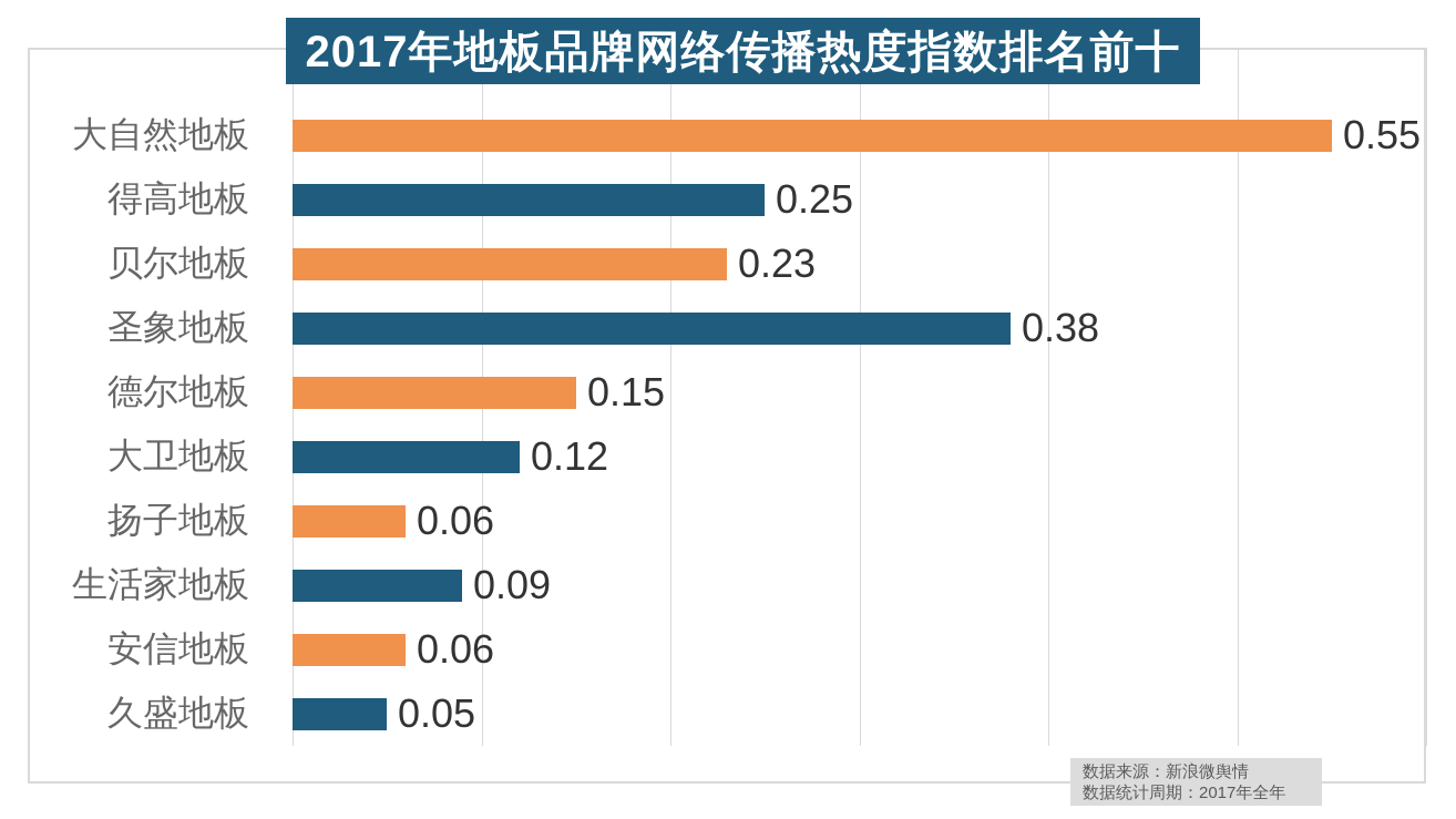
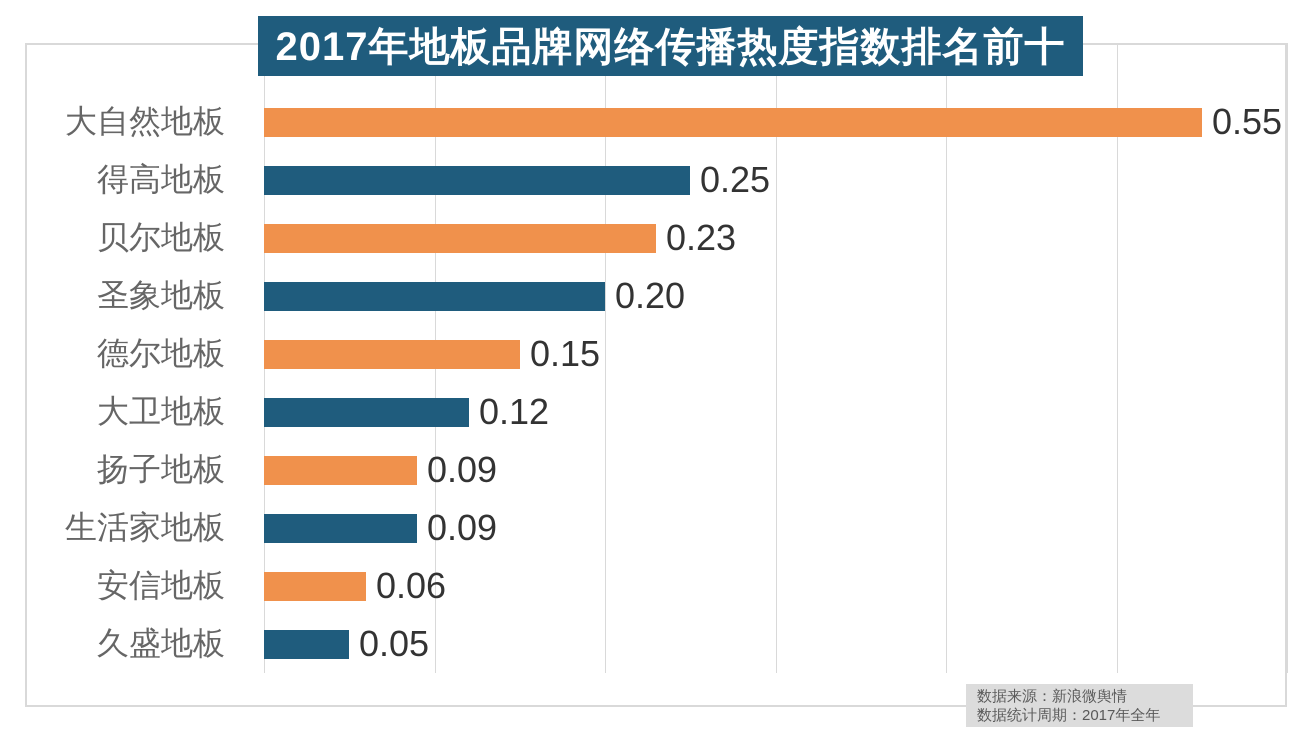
圣象地板: 0.38 -> 0.20
扬子地板: 0.06 -> 0.09
